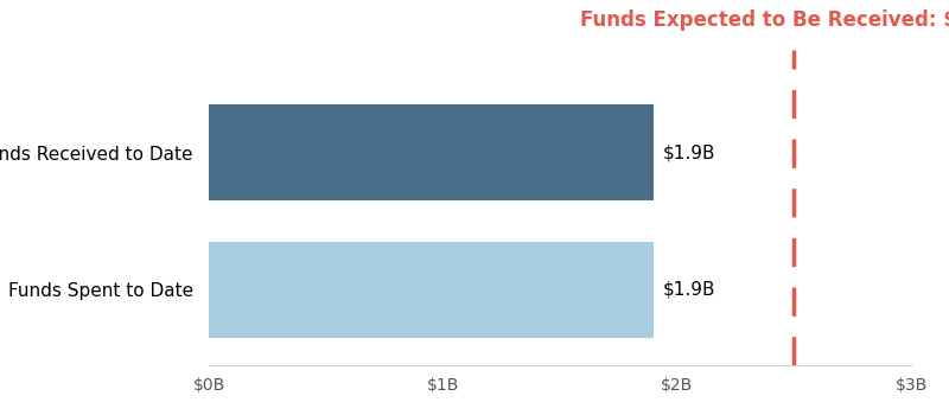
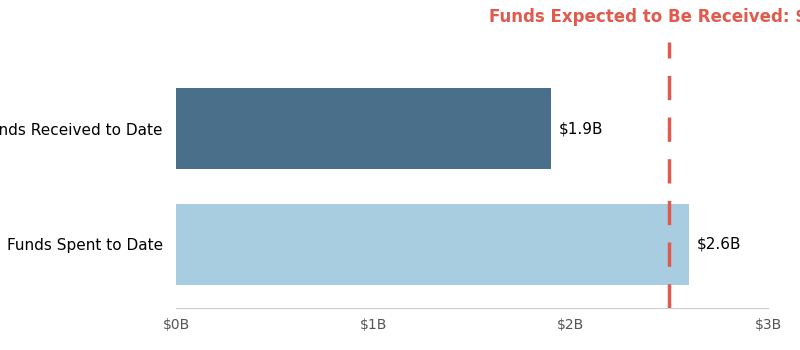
Funds Spent to Date: $1.9B -> $2.6B
